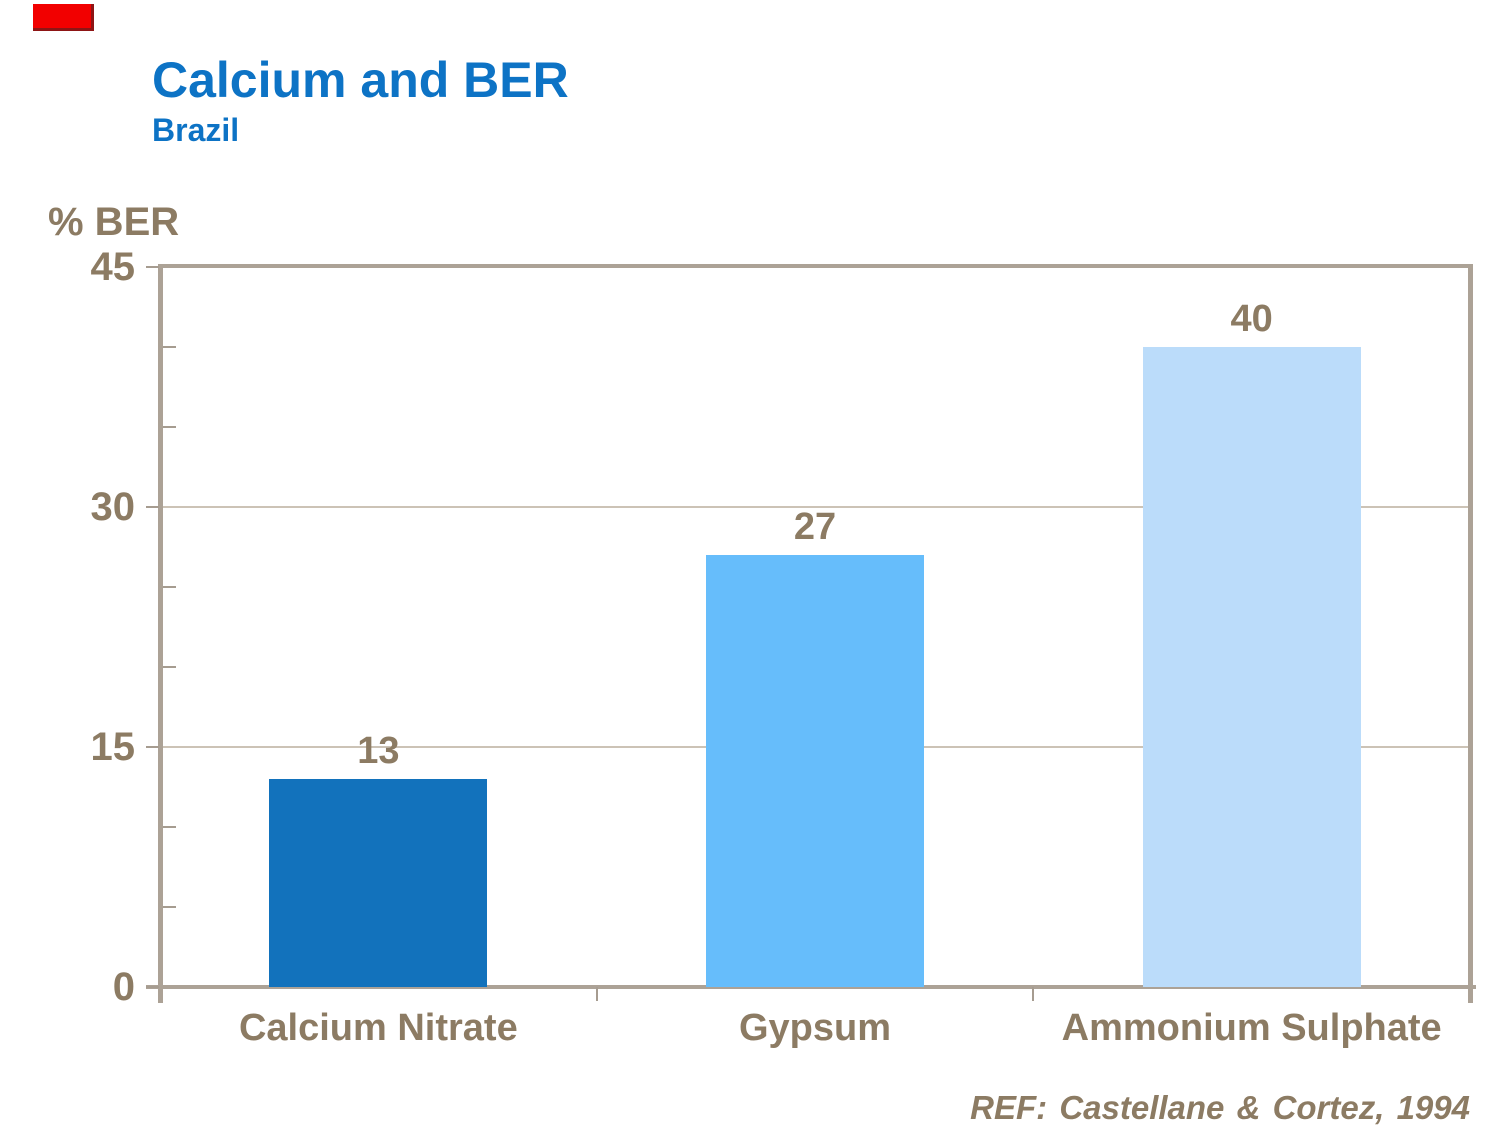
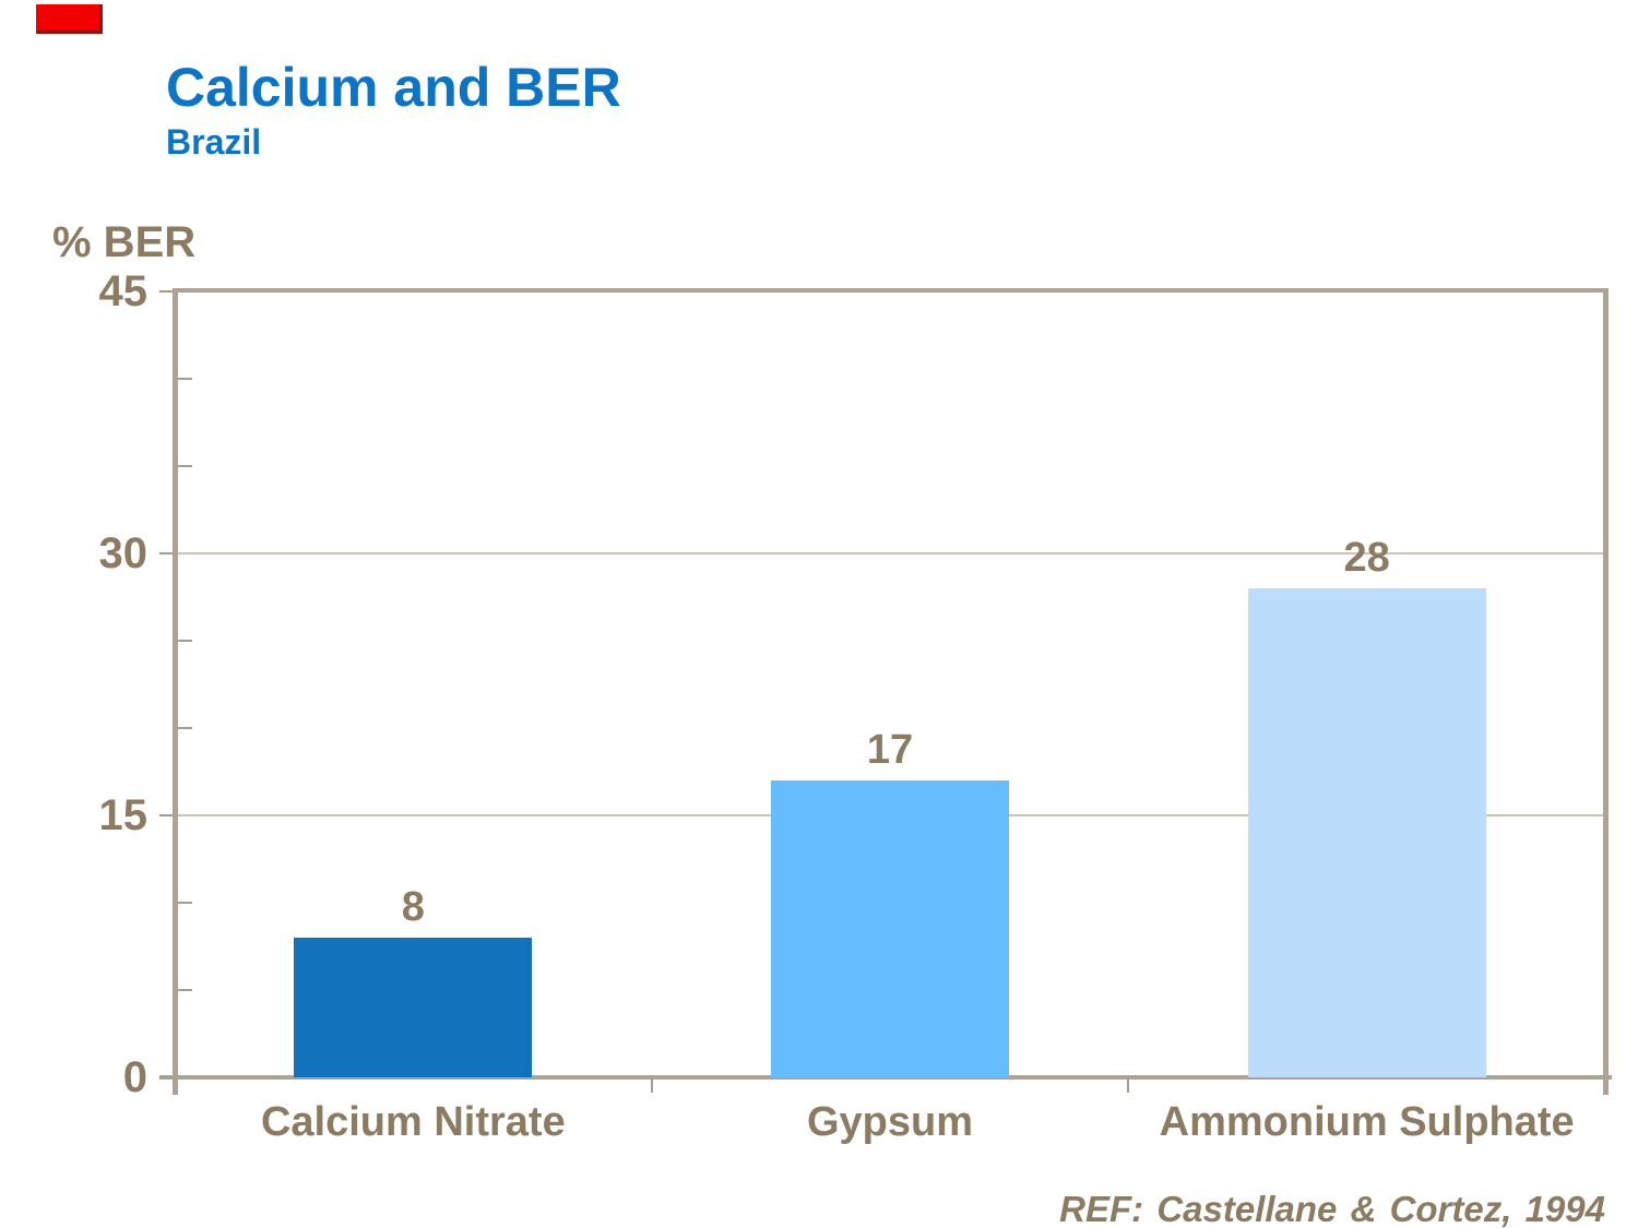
Calcium Nitrate: 13 -> 8
Gypsum: 27 -> 17
Ammonium Sulphate: 40 -> 28
